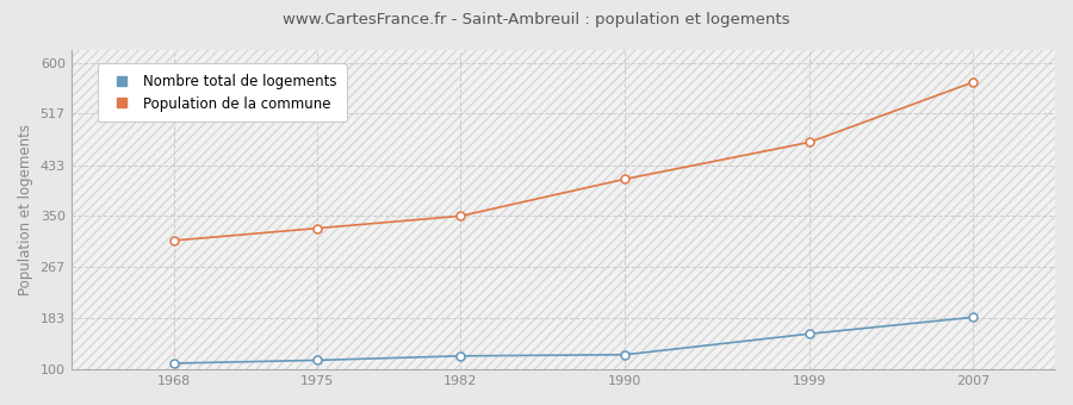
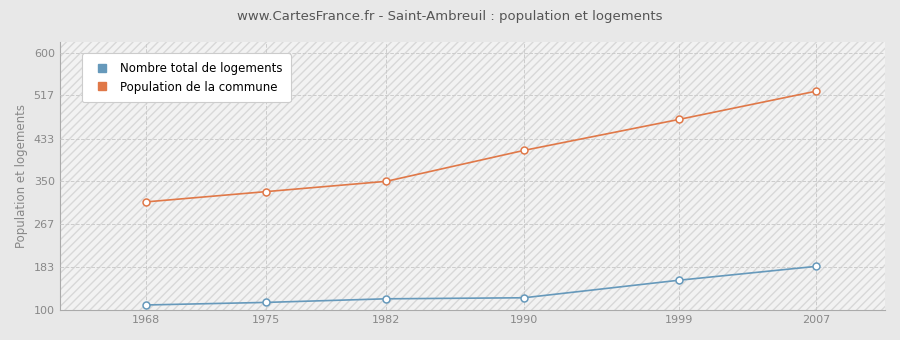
Population de la commune/2007: 568 -> 525
